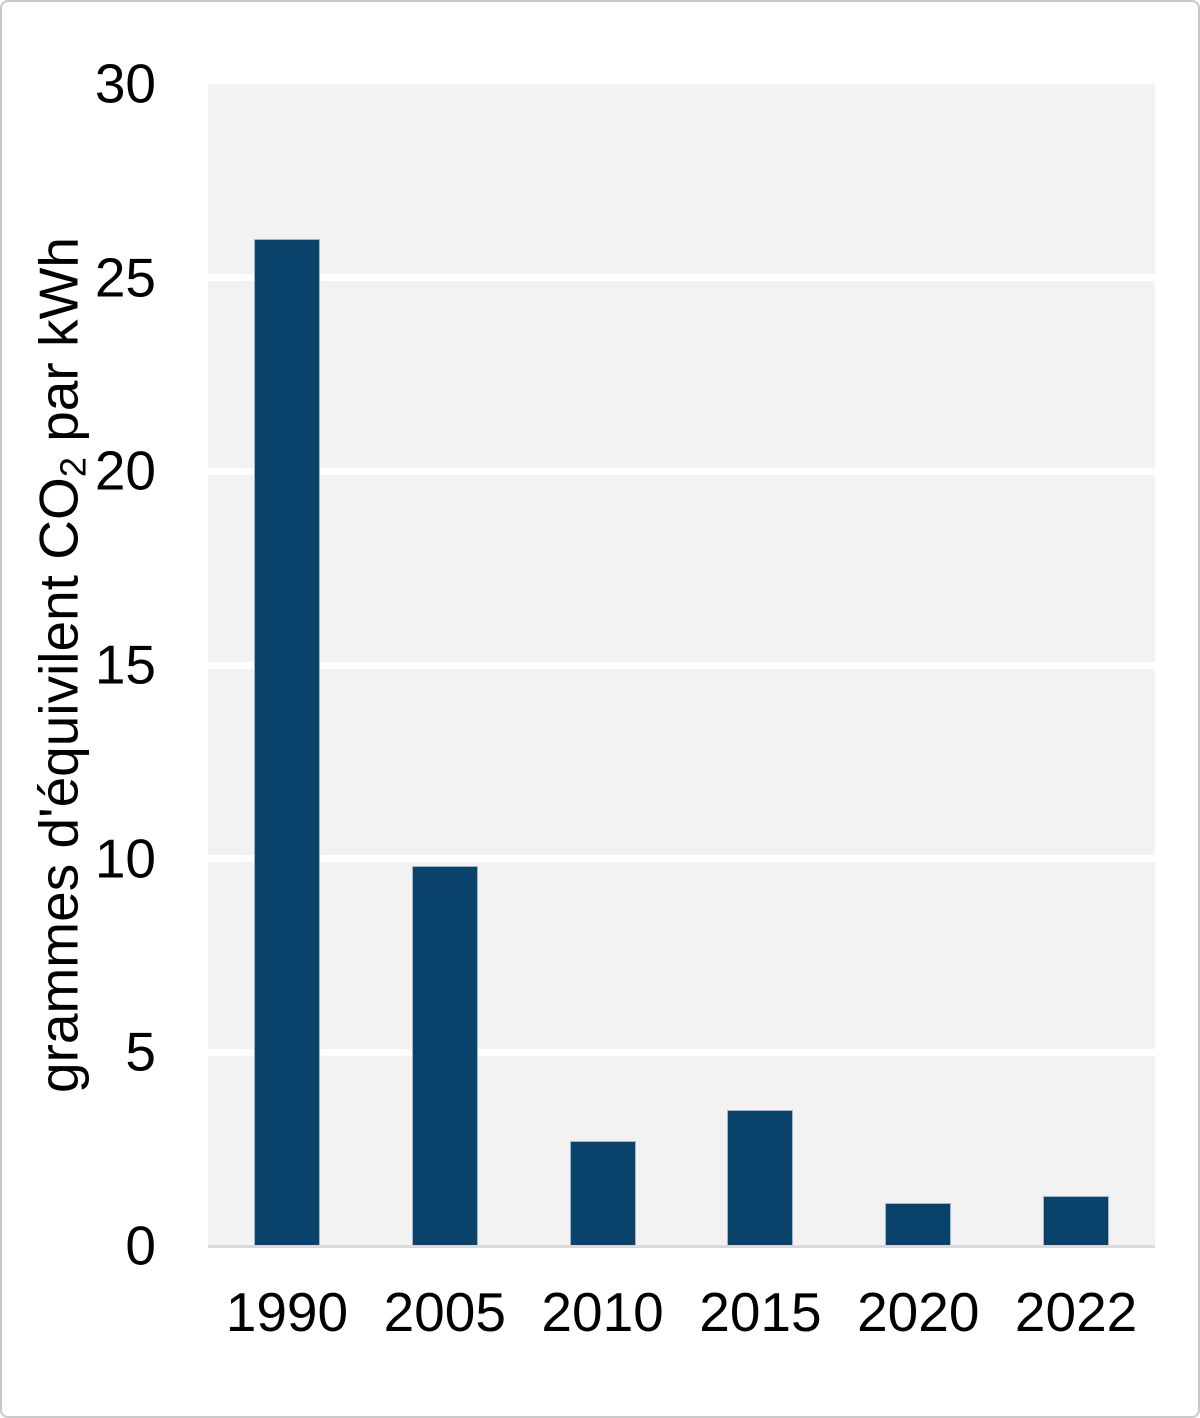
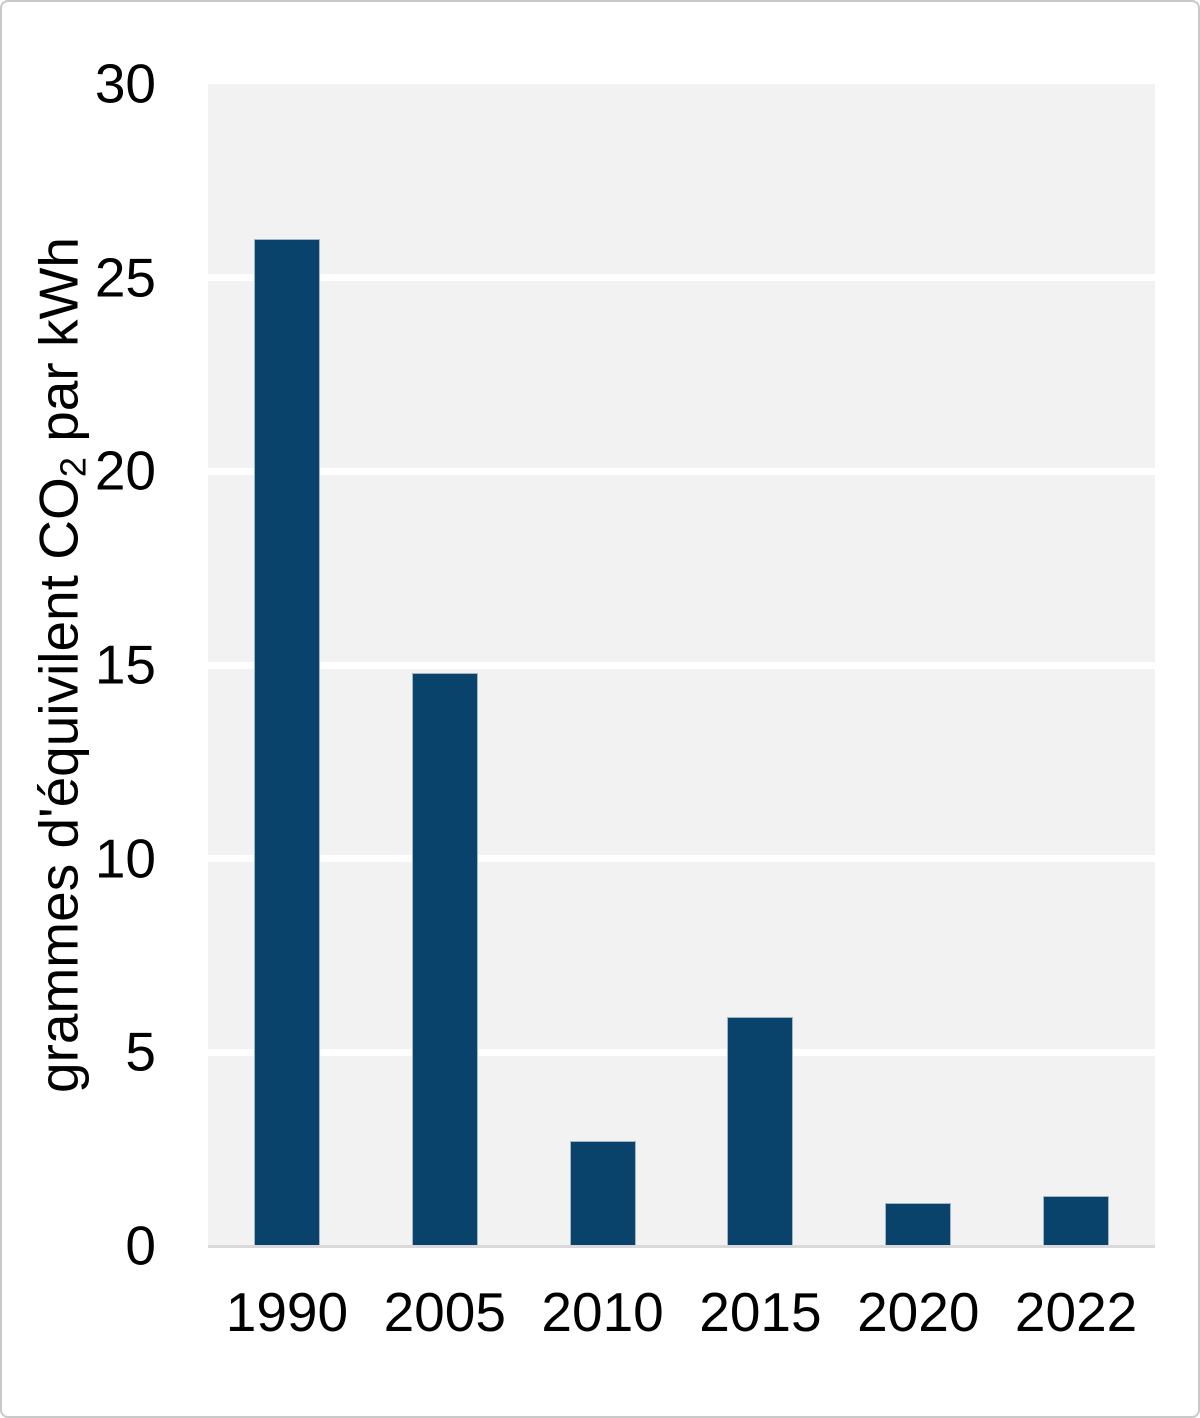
2005: 9.8 -> 14.8
2015: 3.5 -> 5.9
